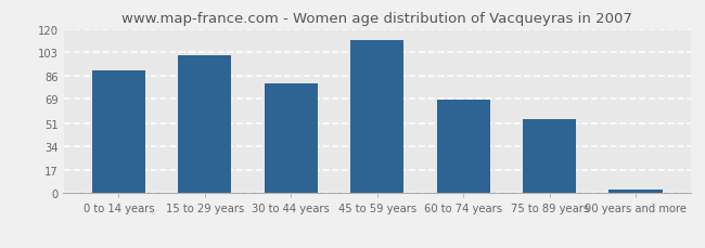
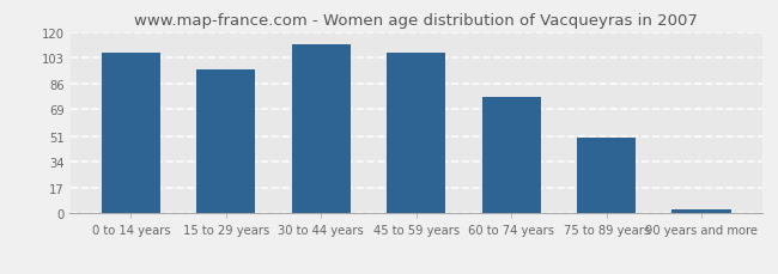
0 to 14 years: 90 -> 106
15 to 29 years: 101 -> 95
30 to 44 years: 80 -> 112
45 to 59 years: 112 -> 106
60 to 74 years: 68 -> 77
75 to 89 years: 54 -> 50
